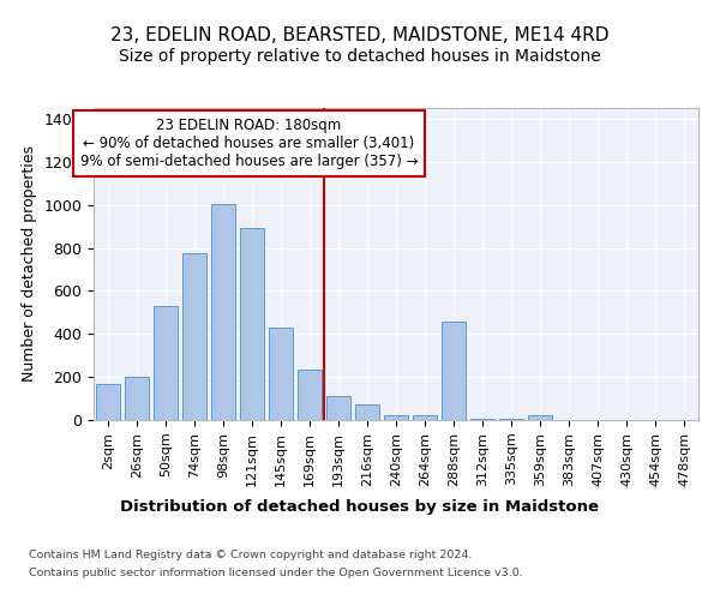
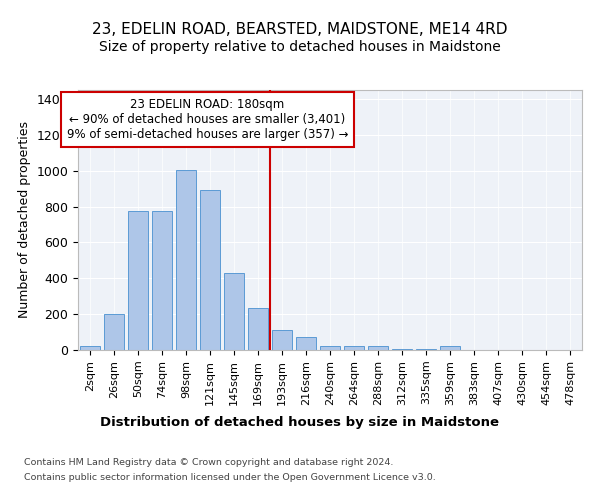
2sqm: 170 -> 20
50sqm: 530 -> 780
288sqm: 460 -> 20
